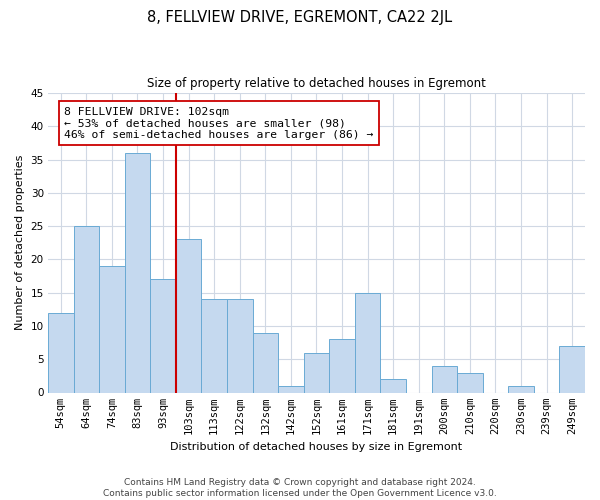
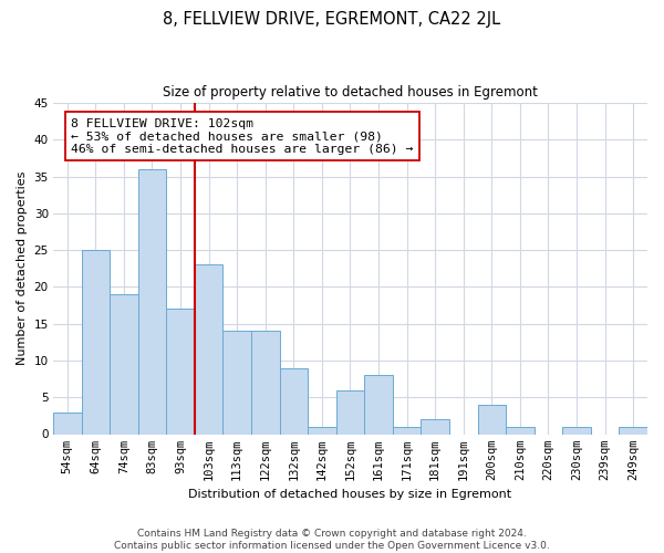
54sqm: 12 -> 3
171sqm: 15 -> 1
210sqm: 3 -> 1
249sqm: 7 -> 1
